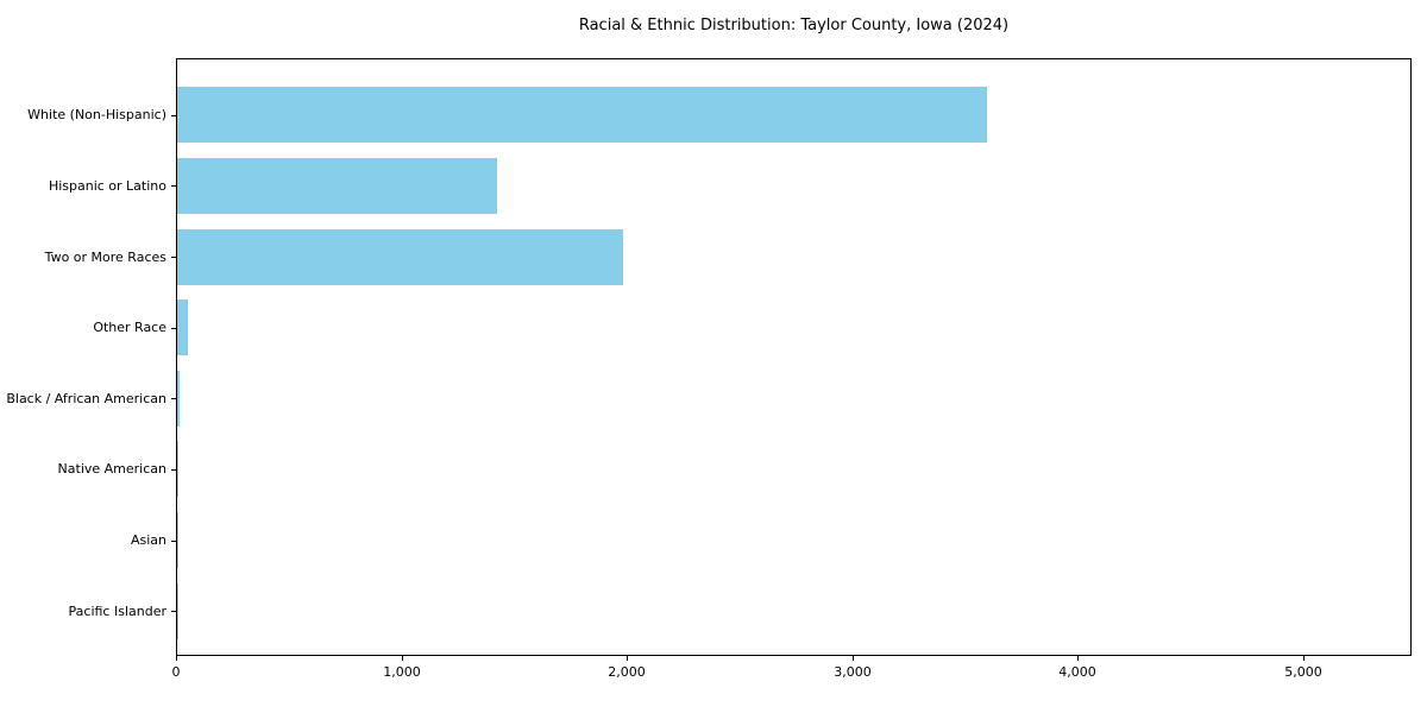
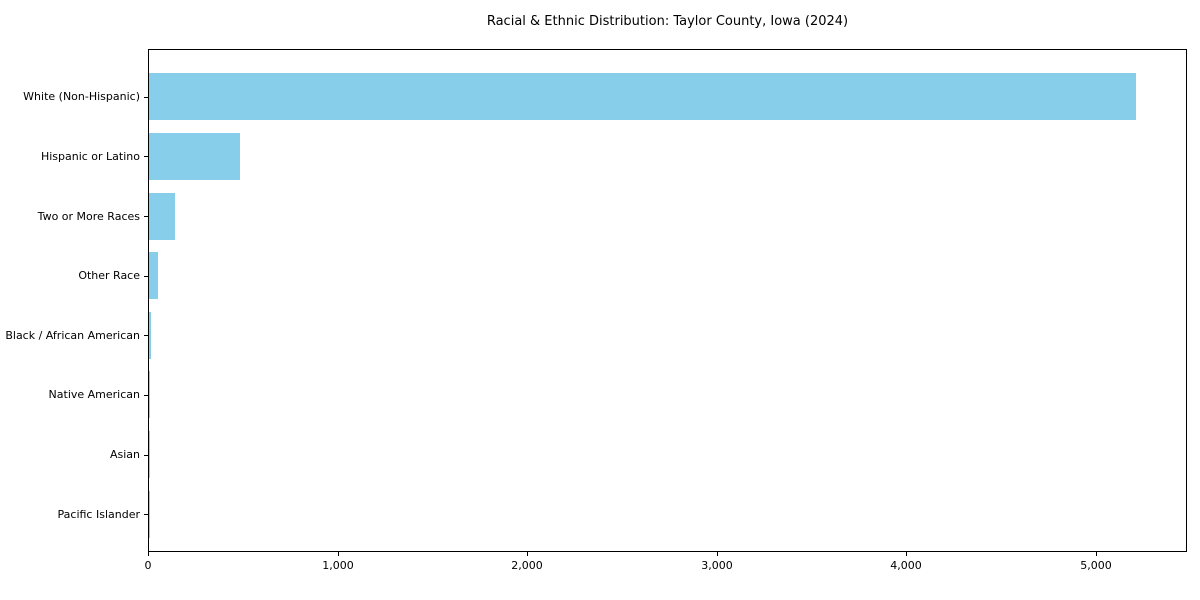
White (Non-Hispanic): 3600 -> 5220
Hispanic or Latino: 1420 -> 480
Two or More Races: 1980 -> 140
